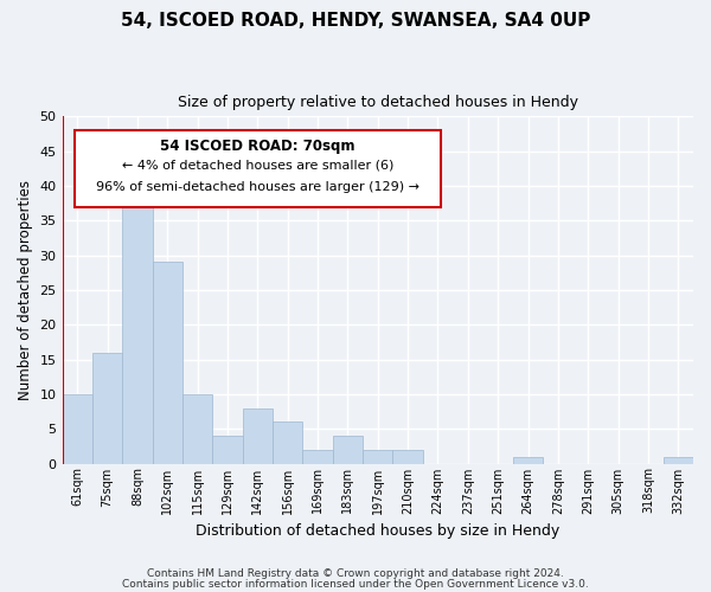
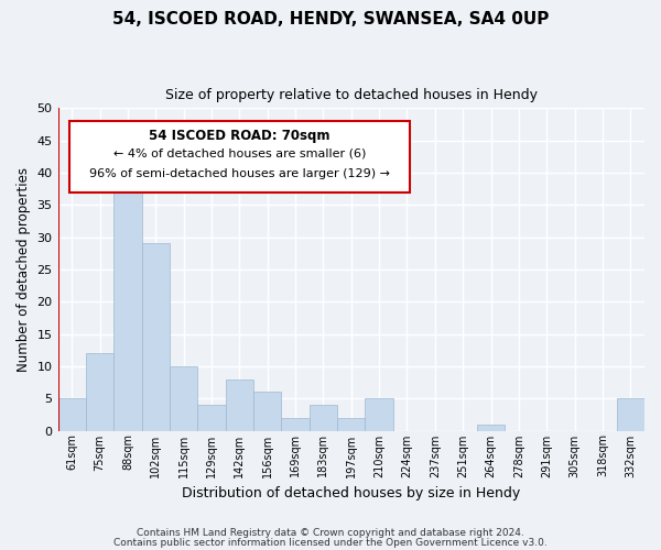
61sqm: 10 -> 5
75sqm: 16 -> 12
210sqm: 2 -> 5
332sqm: 1 -> 5
